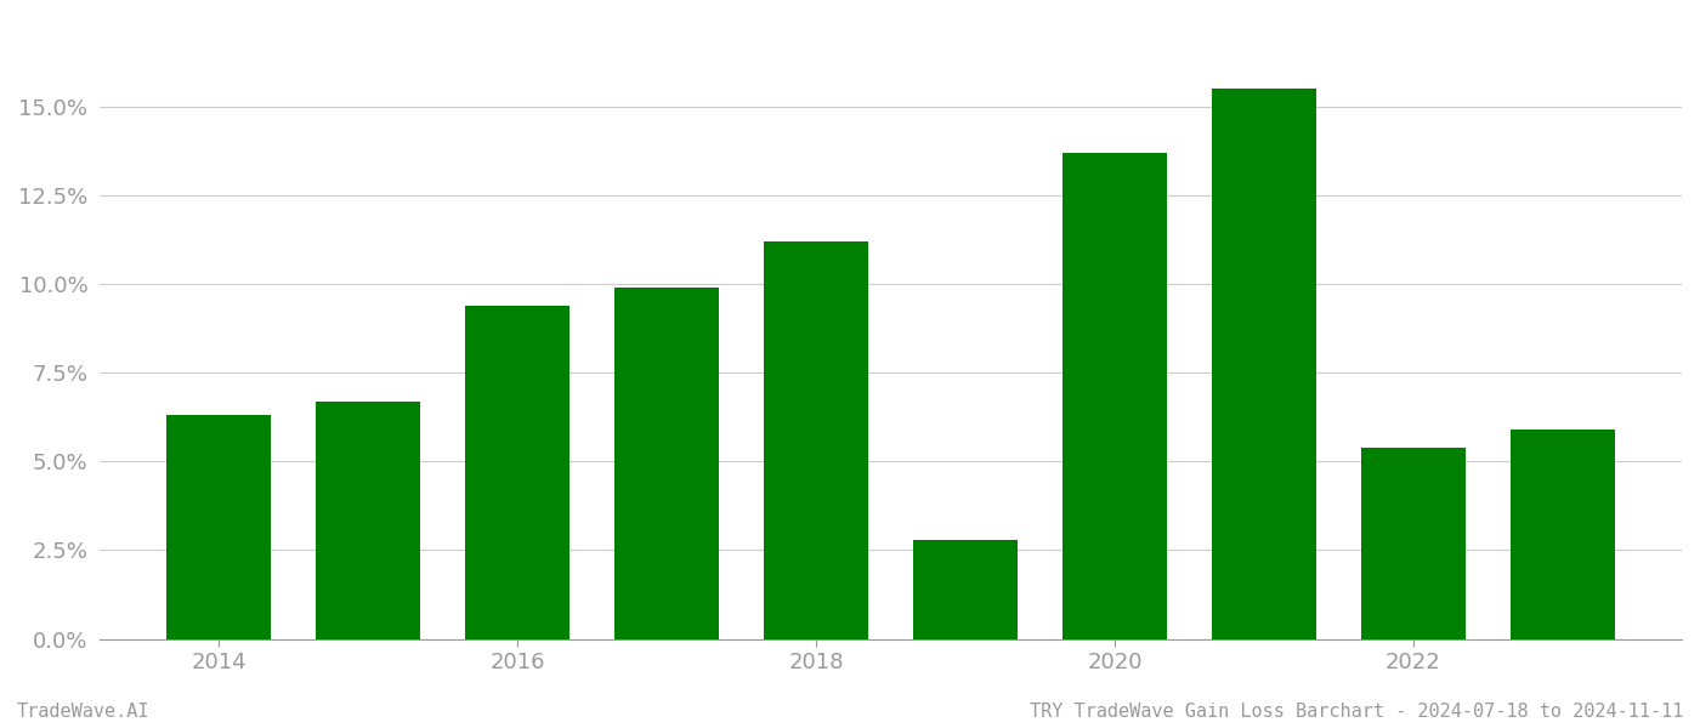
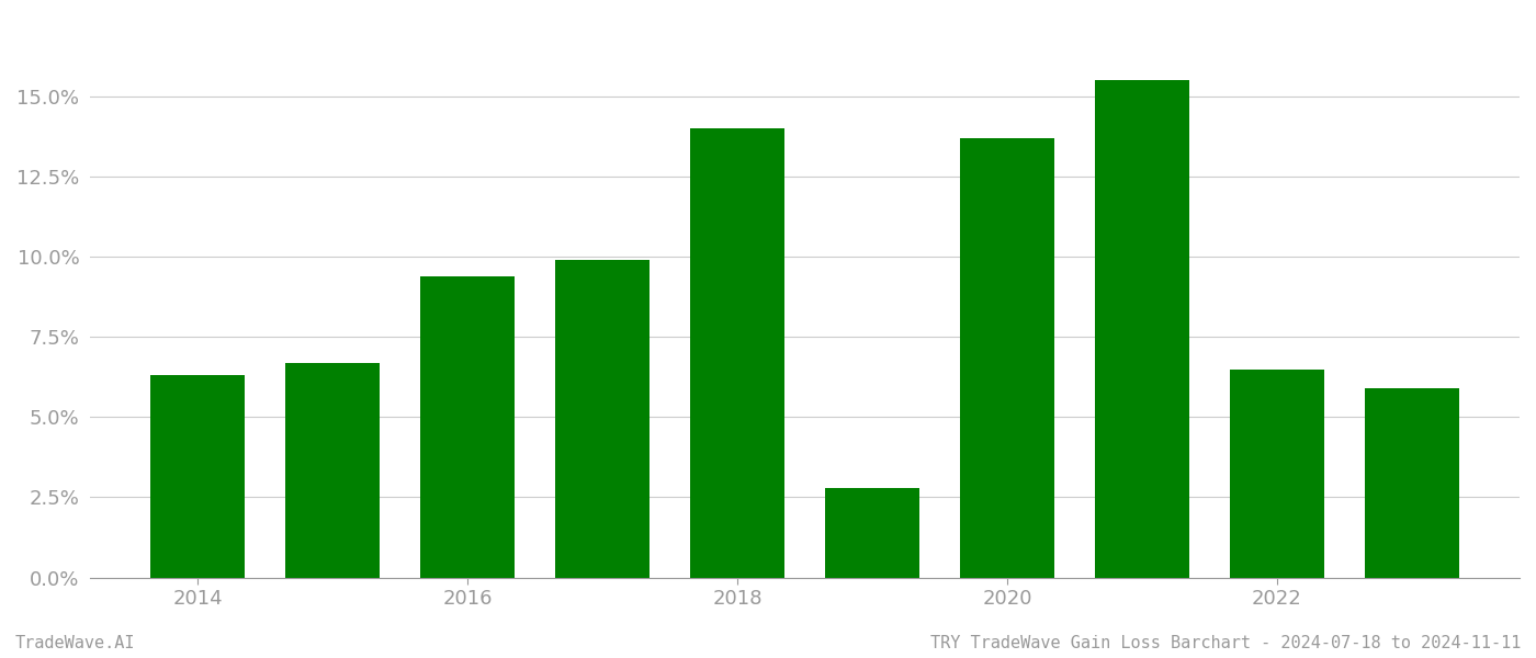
2018: 11.2% -> 14.0%
2022: 5.4% -> 6.5%
